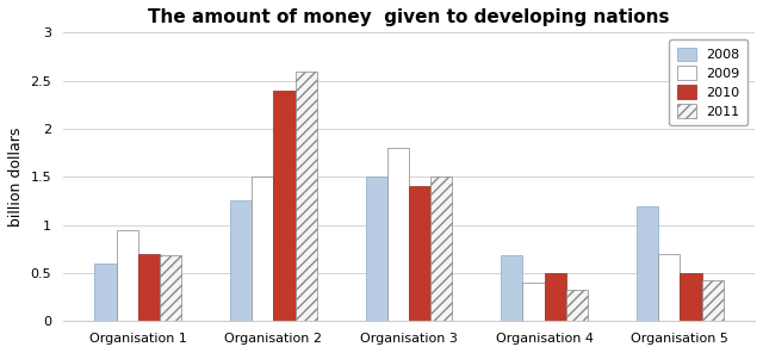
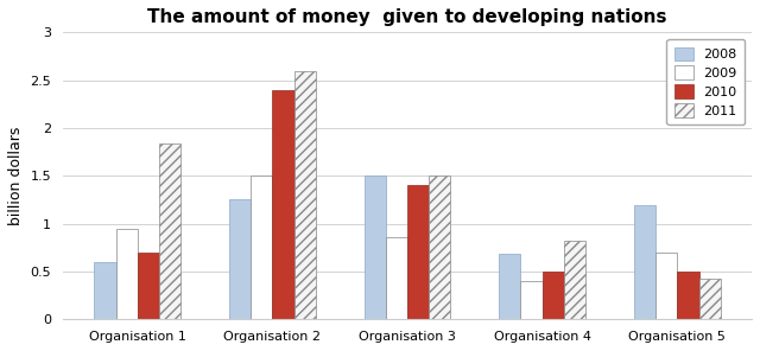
2011/Organisation 1: 0.68 -> 1.84
2009/Organisation 3: 1.80 -> 0.86
2011/Organisation 4: 0.33 -> 0.82
